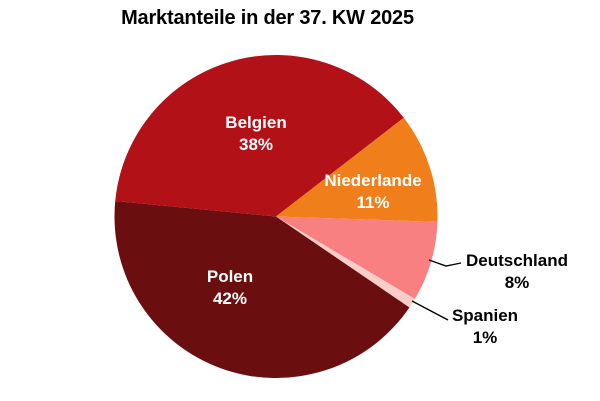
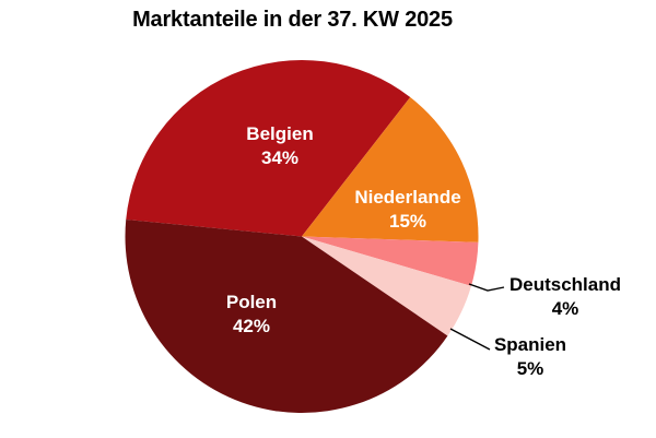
Belgien: 38% -> 34%
Niederlande: 11% -> 15%
Deutschland: 8% -> 4%
Spanien: 1% -> 5%
